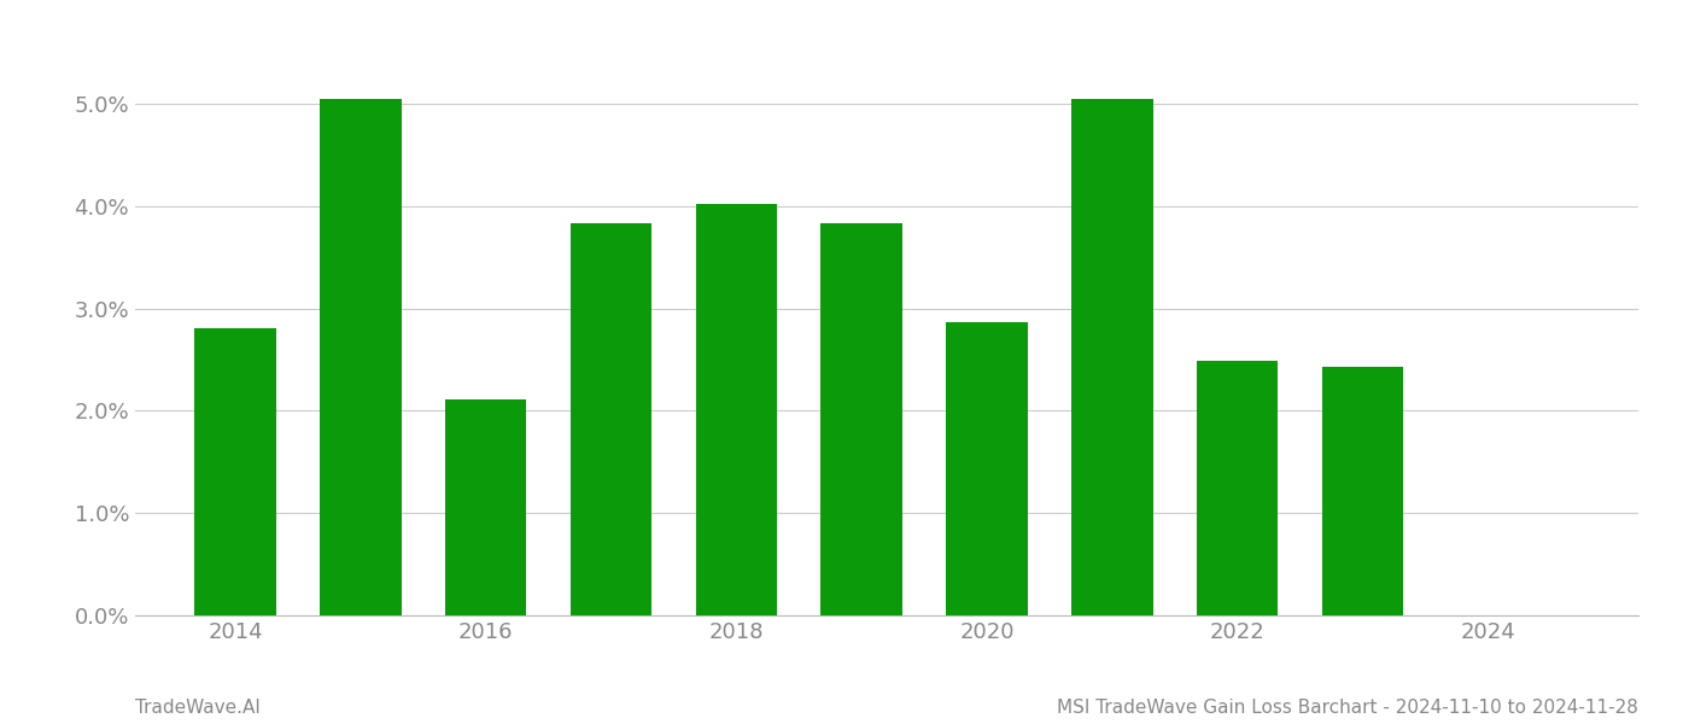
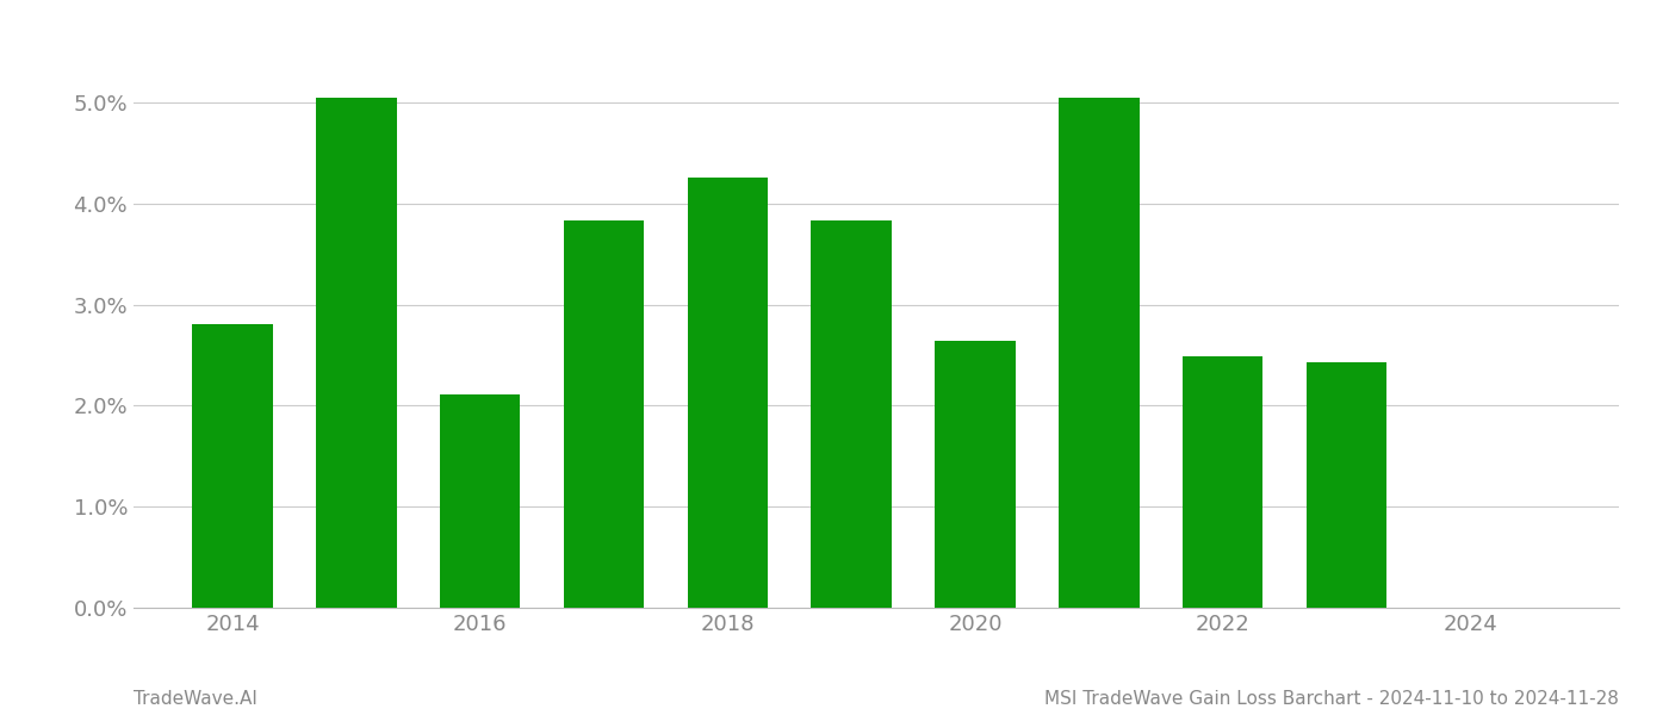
2018: 4.02% -> 4.26%
2020: 2.87% -> 2.64%
